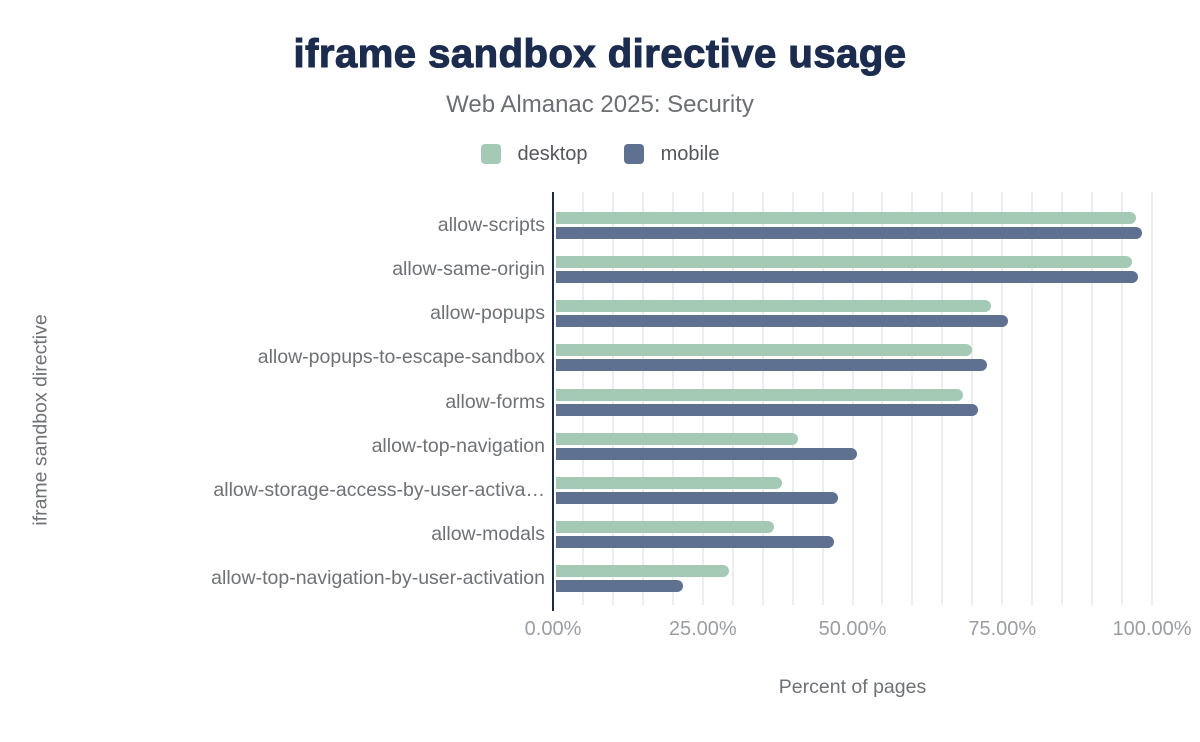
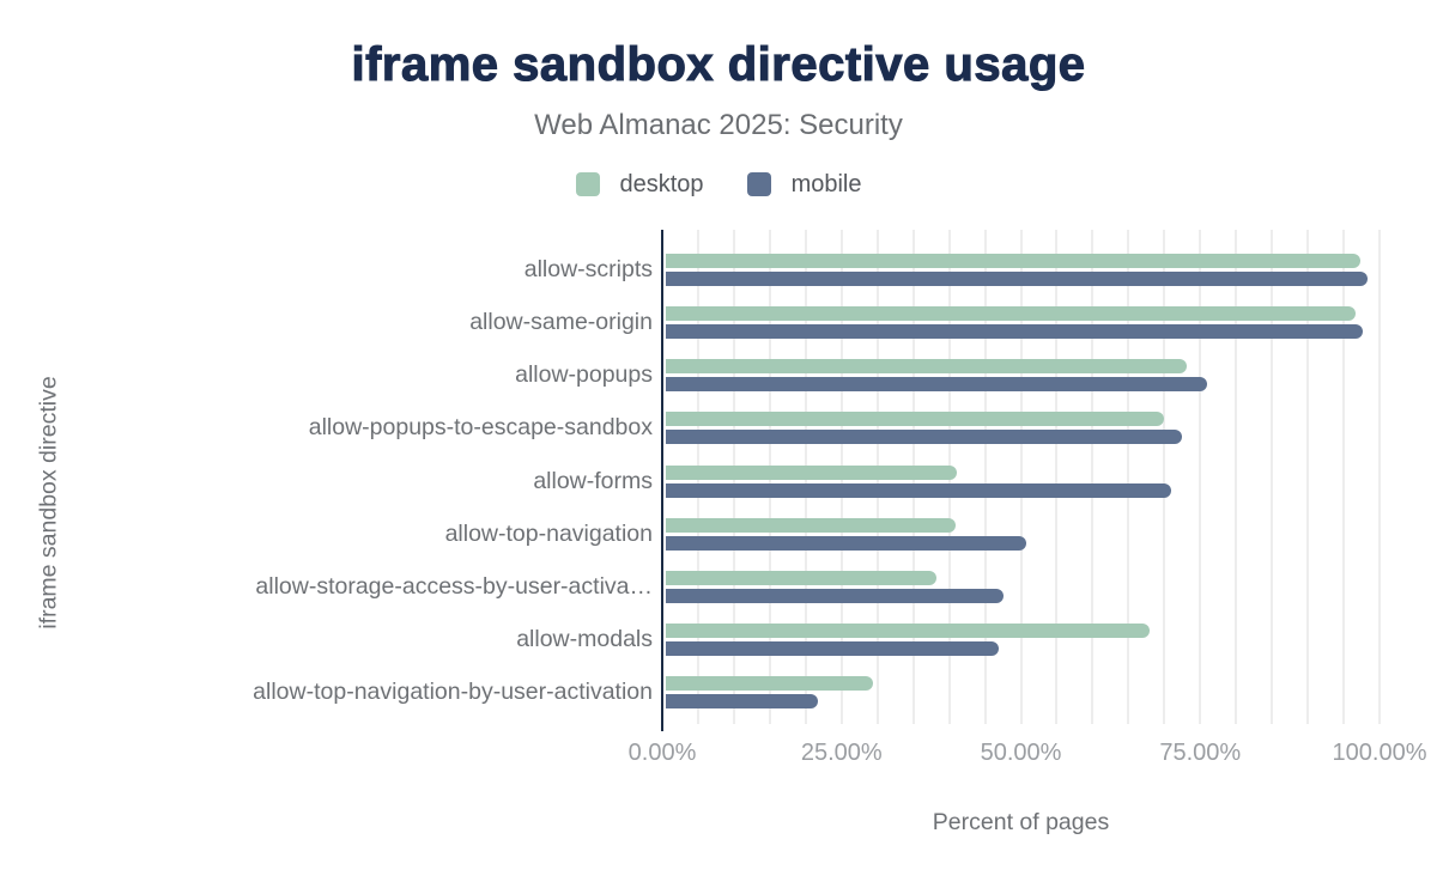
desktop/allow-forms: 68% -> 41%
desktop/allow-modals: 37% -> 68%
